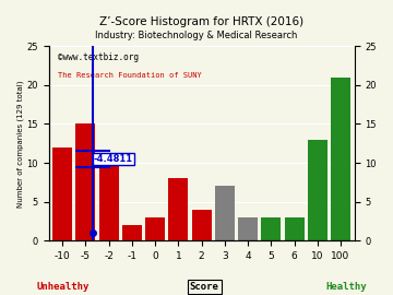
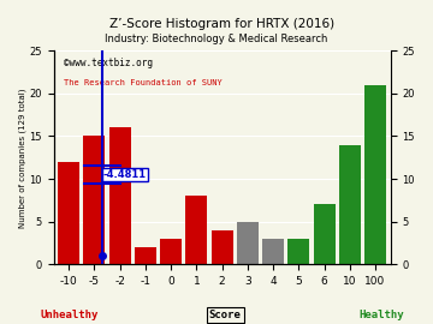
-2: 11 -> 16
3: 7 -> 5
6: 3 -> 7
10: 13 -> 14
